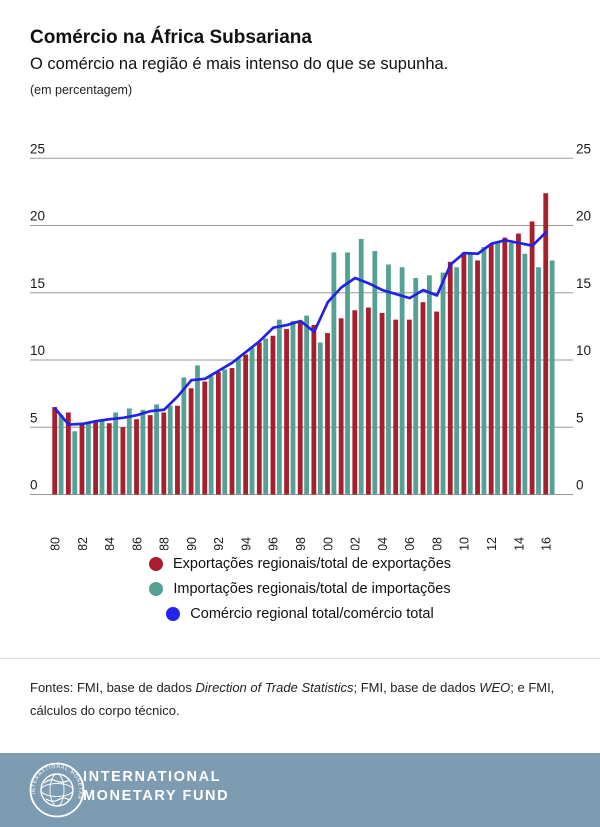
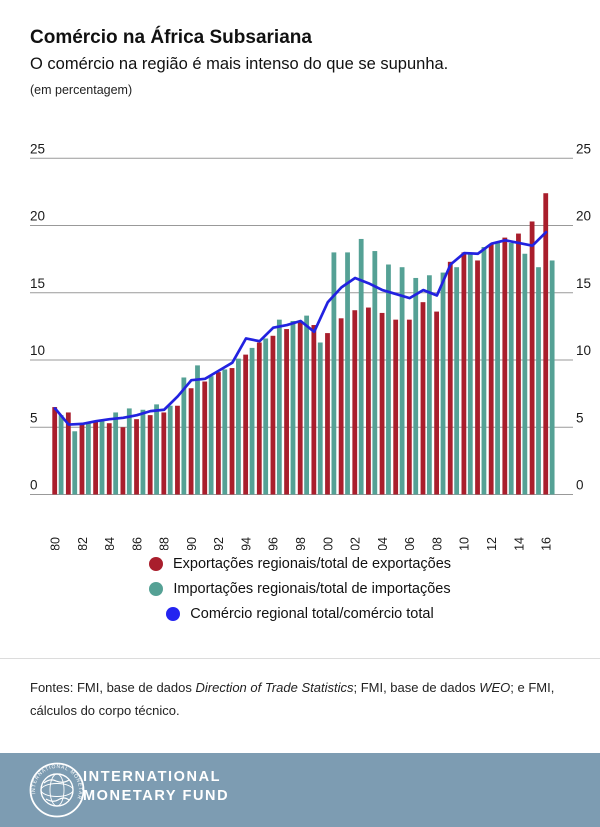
Comércio regional total/comércio total/1994: 10.6 -> 11.6
